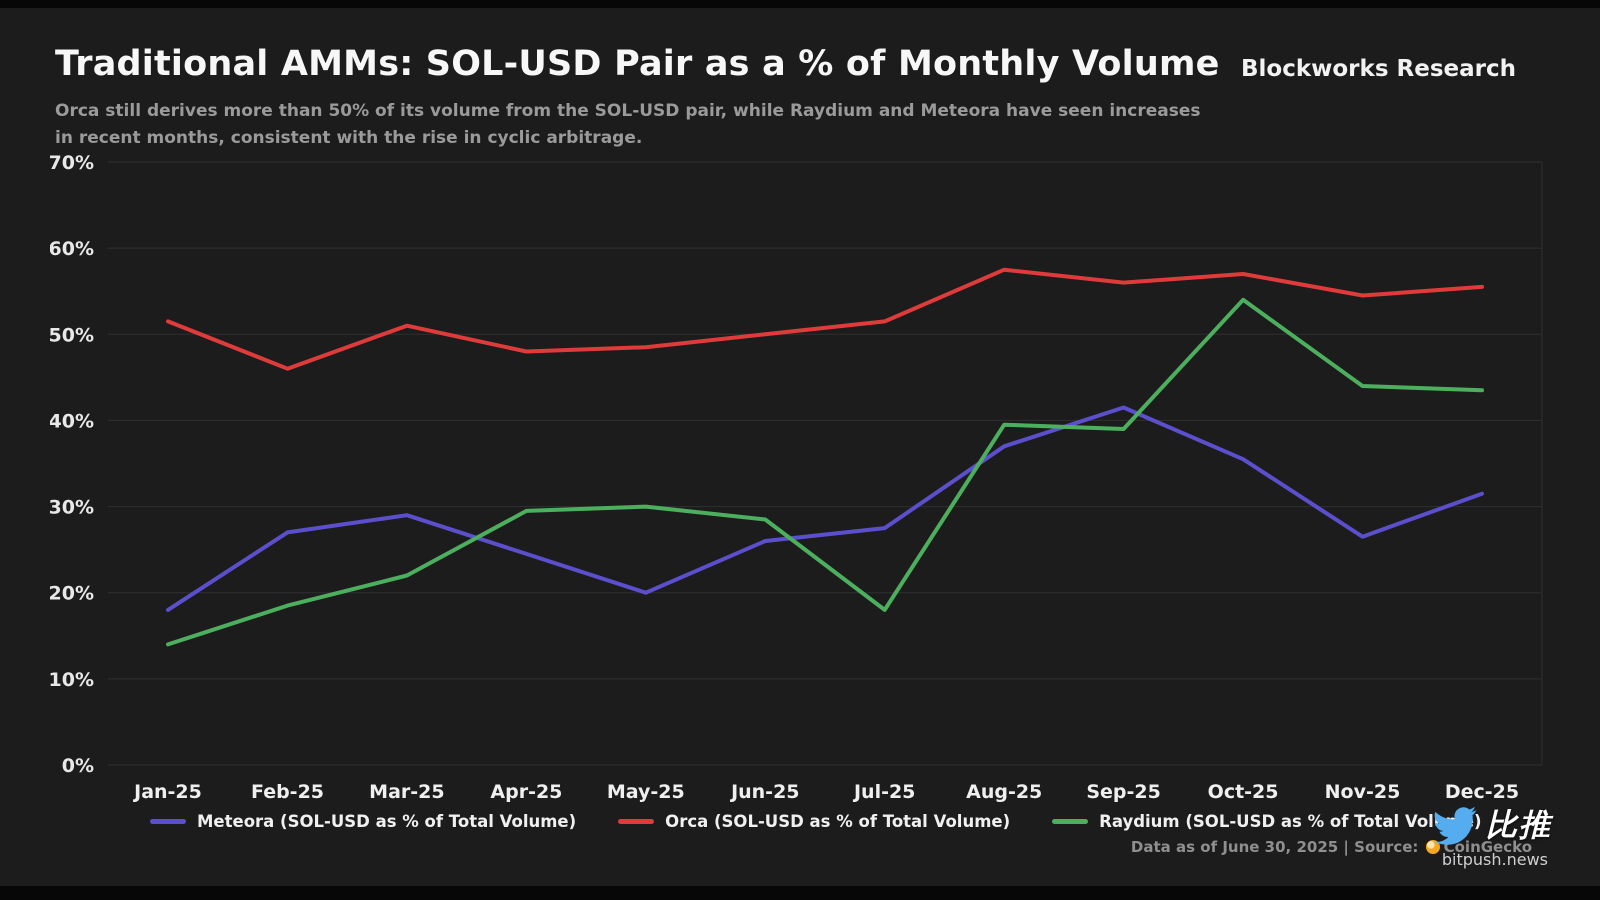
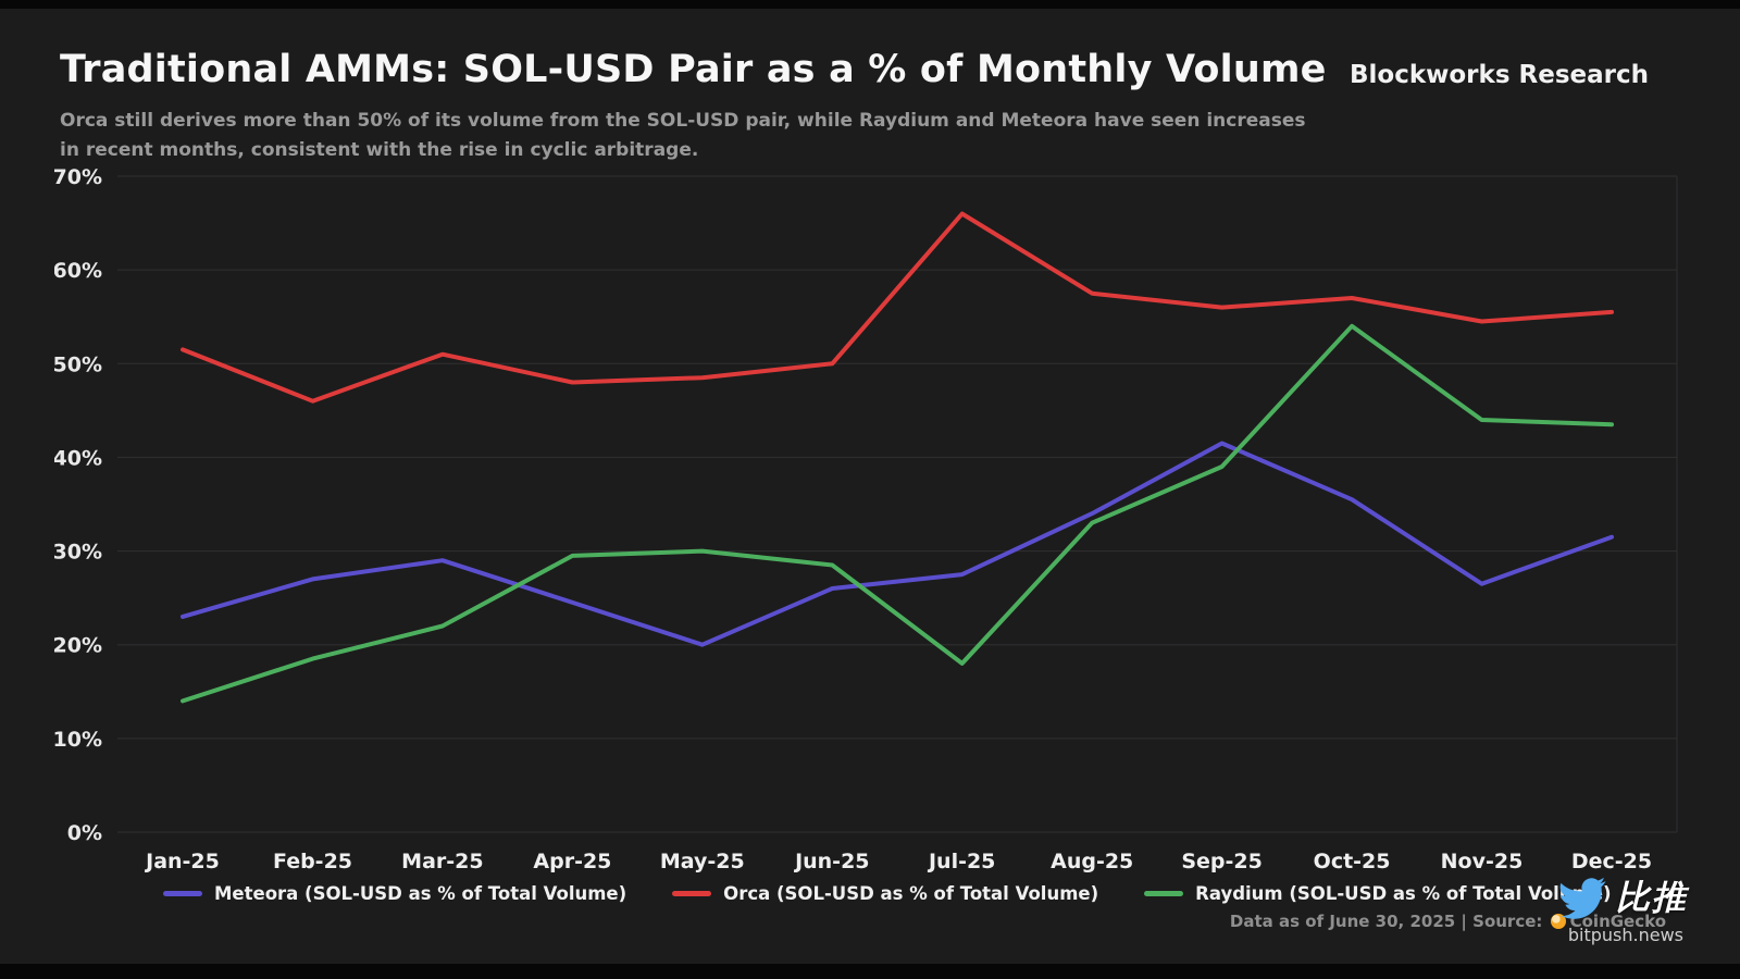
Meteora (SOL-USD as % of Total Volume)/Jan-25: 18% -> 23%
Orca (SOL-USD as % of Total Volume)/Jul-25: 52% -> 66%
Meteora (SOL-USD as % of Total Volume)/Aug-25: 37% -> 34%
Raydium (SOL-USD as % of Total Volume)/Aug-25: 40% -> 33%
